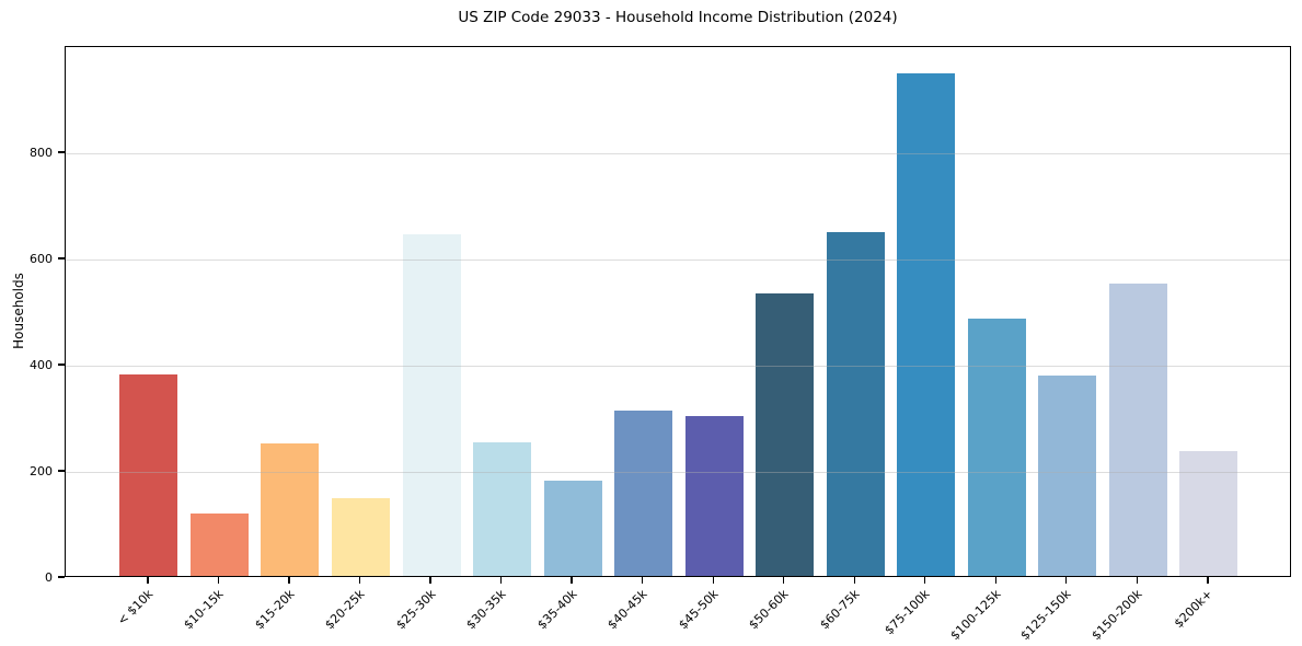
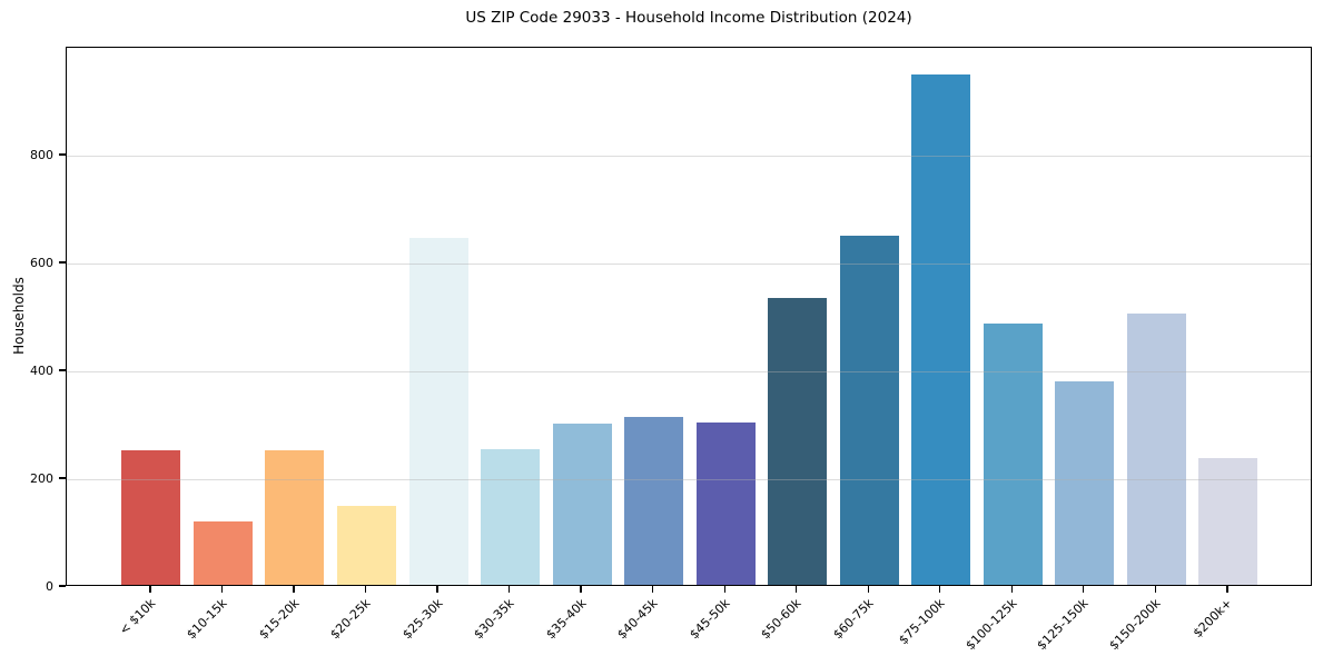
< $10k: 380 -> 250
$35-40k: 180 -> 300
$150-200k: 550 -> 500
